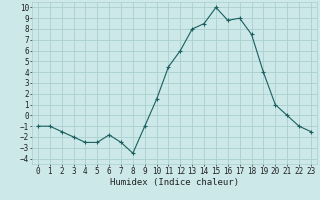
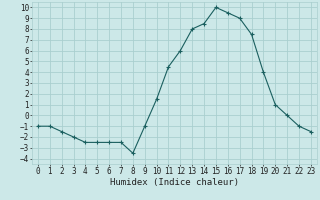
6: -1.8 -> -2.5
16: 8.8 -> 9.5
